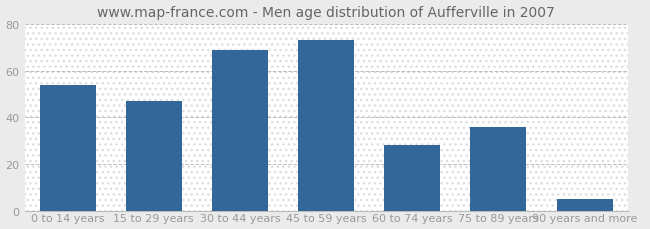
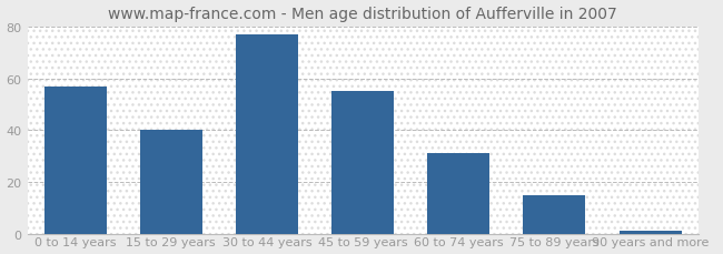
0 to 14 years: 54 -> 57
15 to 29 years: 47 -> 40
30 to 44 years: 69 -> 77
45 to 59 years: 73 -> 55
60 to 74 years: 28 -> 31
75 to 89 years: 36 -> 15
90 years and more: 5 -> 1
